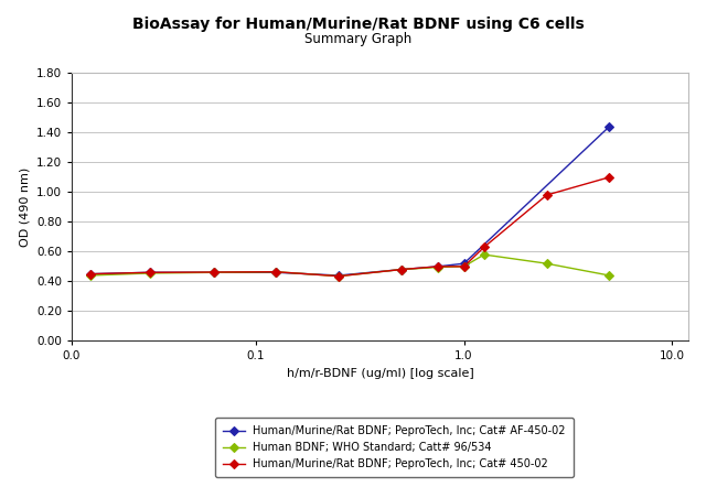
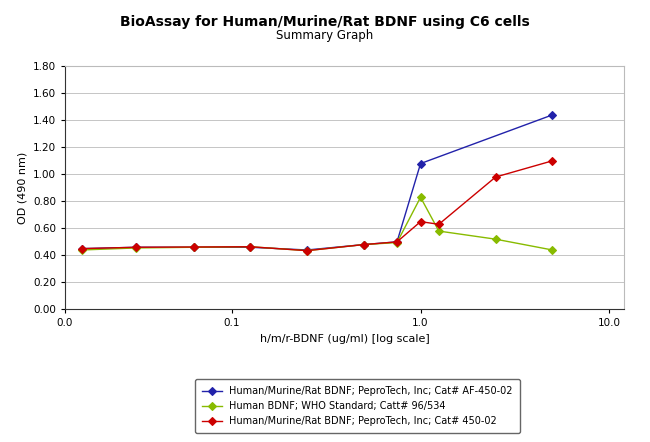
Human/Murine/Rat BDNF; PeproTech, Inc; Cat# AF-450-02/1.0: 0.52 -> 1.08
Human BDNF; WHO Standard; Catt# 96/534/1.0: 0.50 -> 0.83
Human/Murine/Rat BDNF; PeproTech, Inc; Cat# 450-02/1.0: 0.50 -> 0.65
